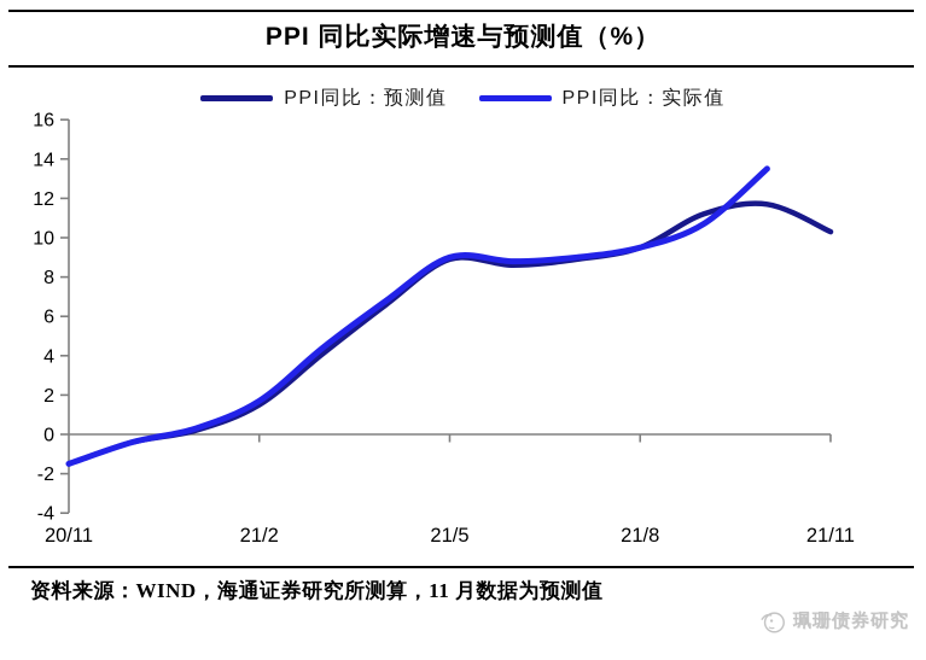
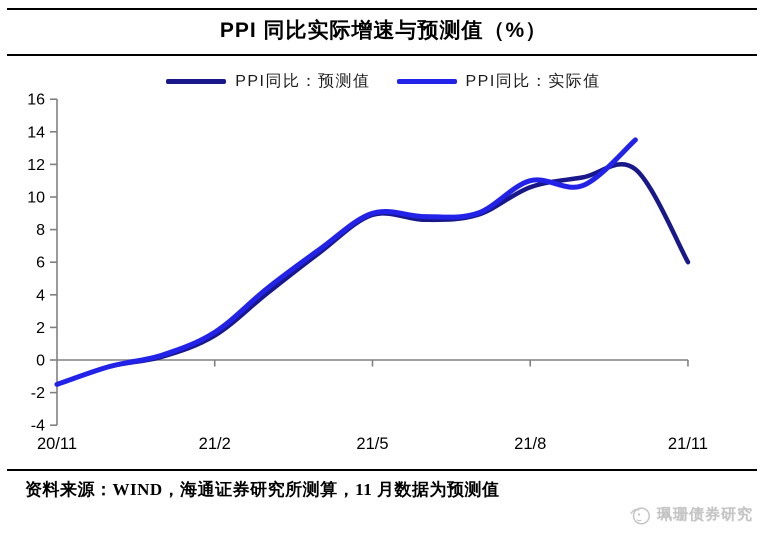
PPI同比：预测值/21/8: 9.5 -> 10.6
PPI同比：实际值/21/8: 9.5 -> 11.0
PPI同比：预测值/21/11: 10.3 -> 6.0
